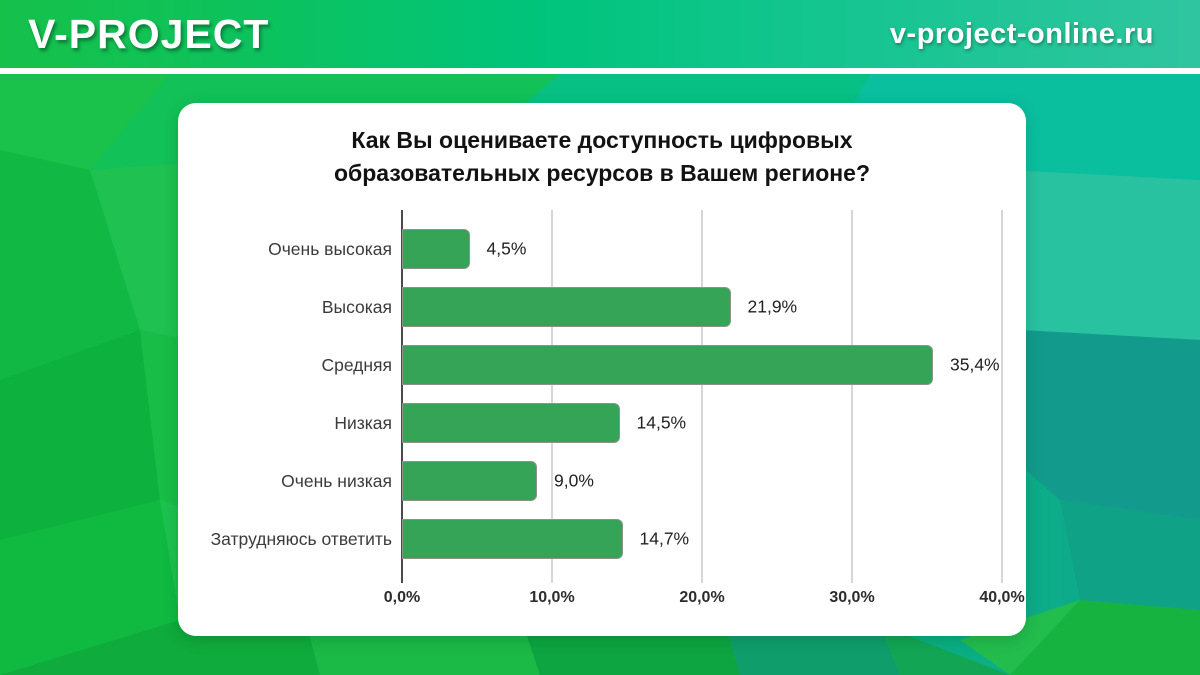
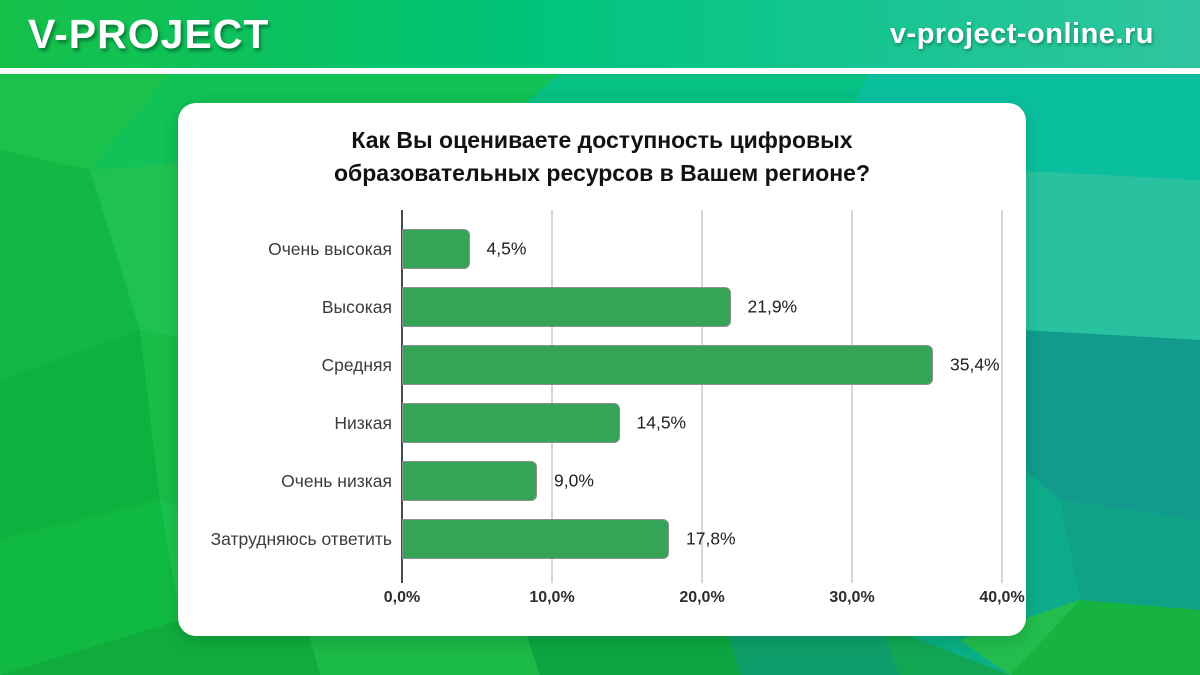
Затрудняюсь ответить: 14,7% -> 17,8%
